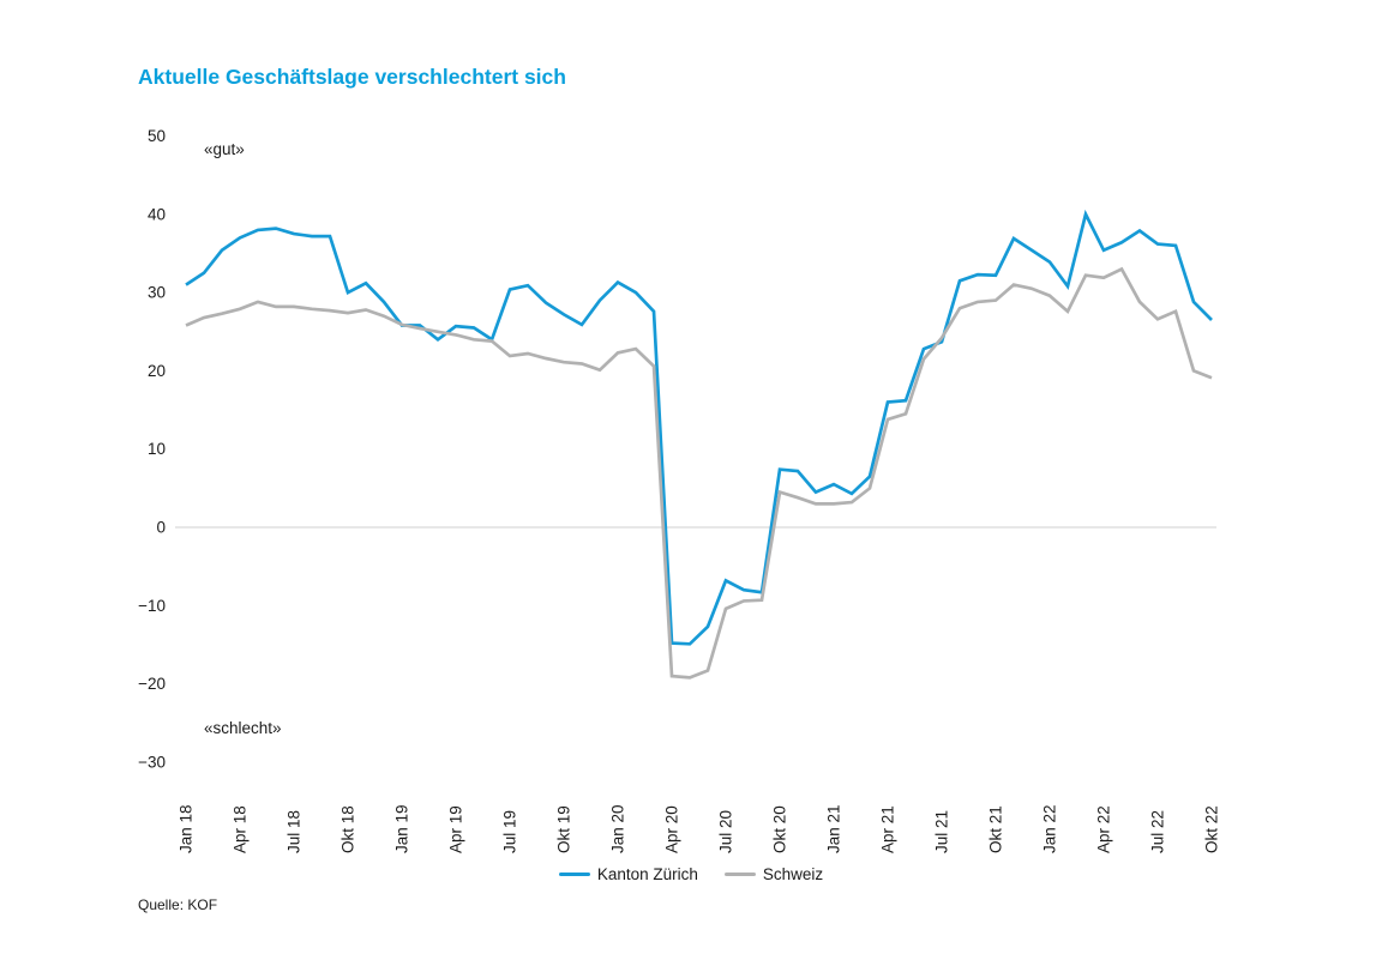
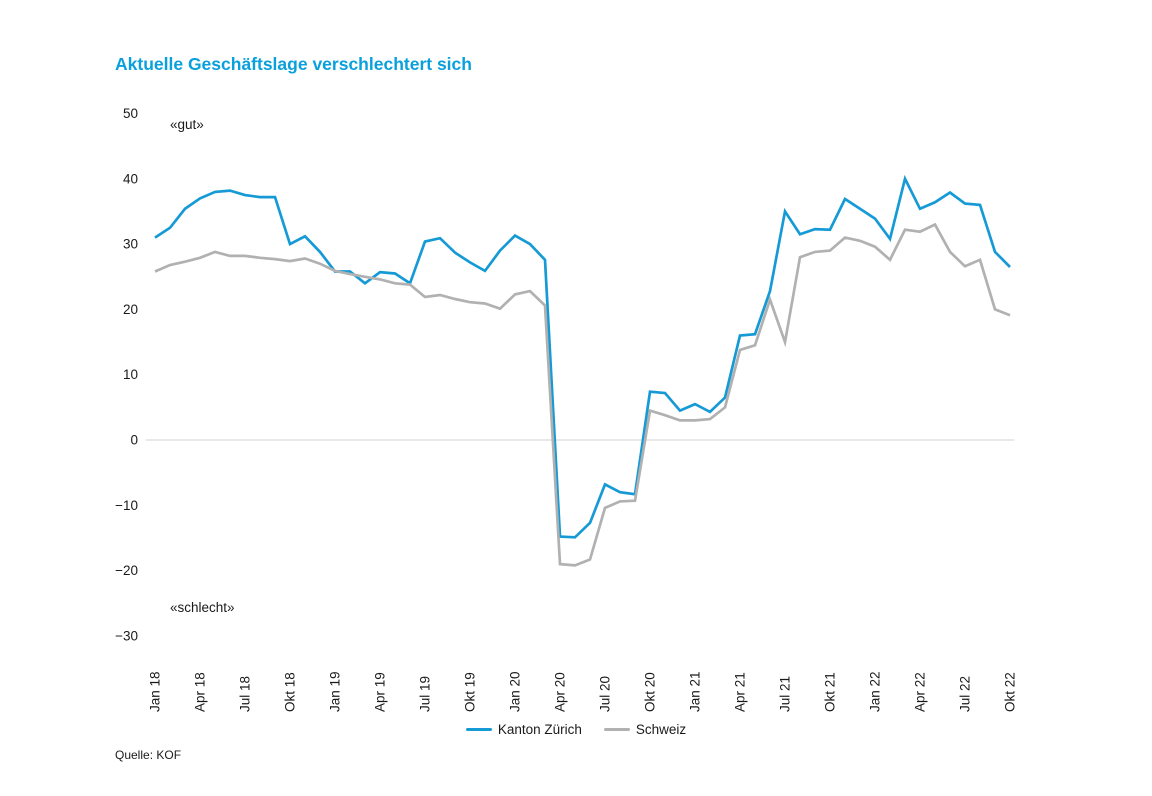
Kanton Zürich/Jul 21: 24 -> 35
Schweiz/Jul 21: 24 -> 15
